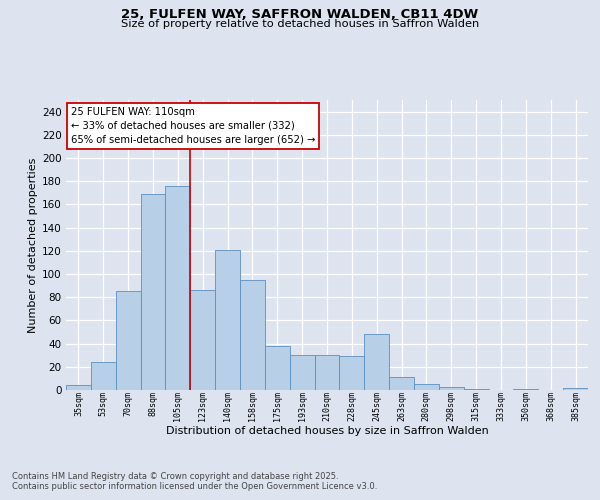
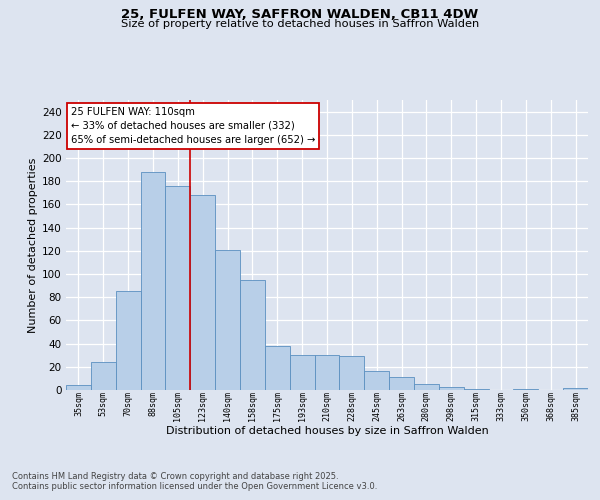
88sqm: 169 -> 188
123sqm: 86 -> 168
245sqm: 48 -> 16
